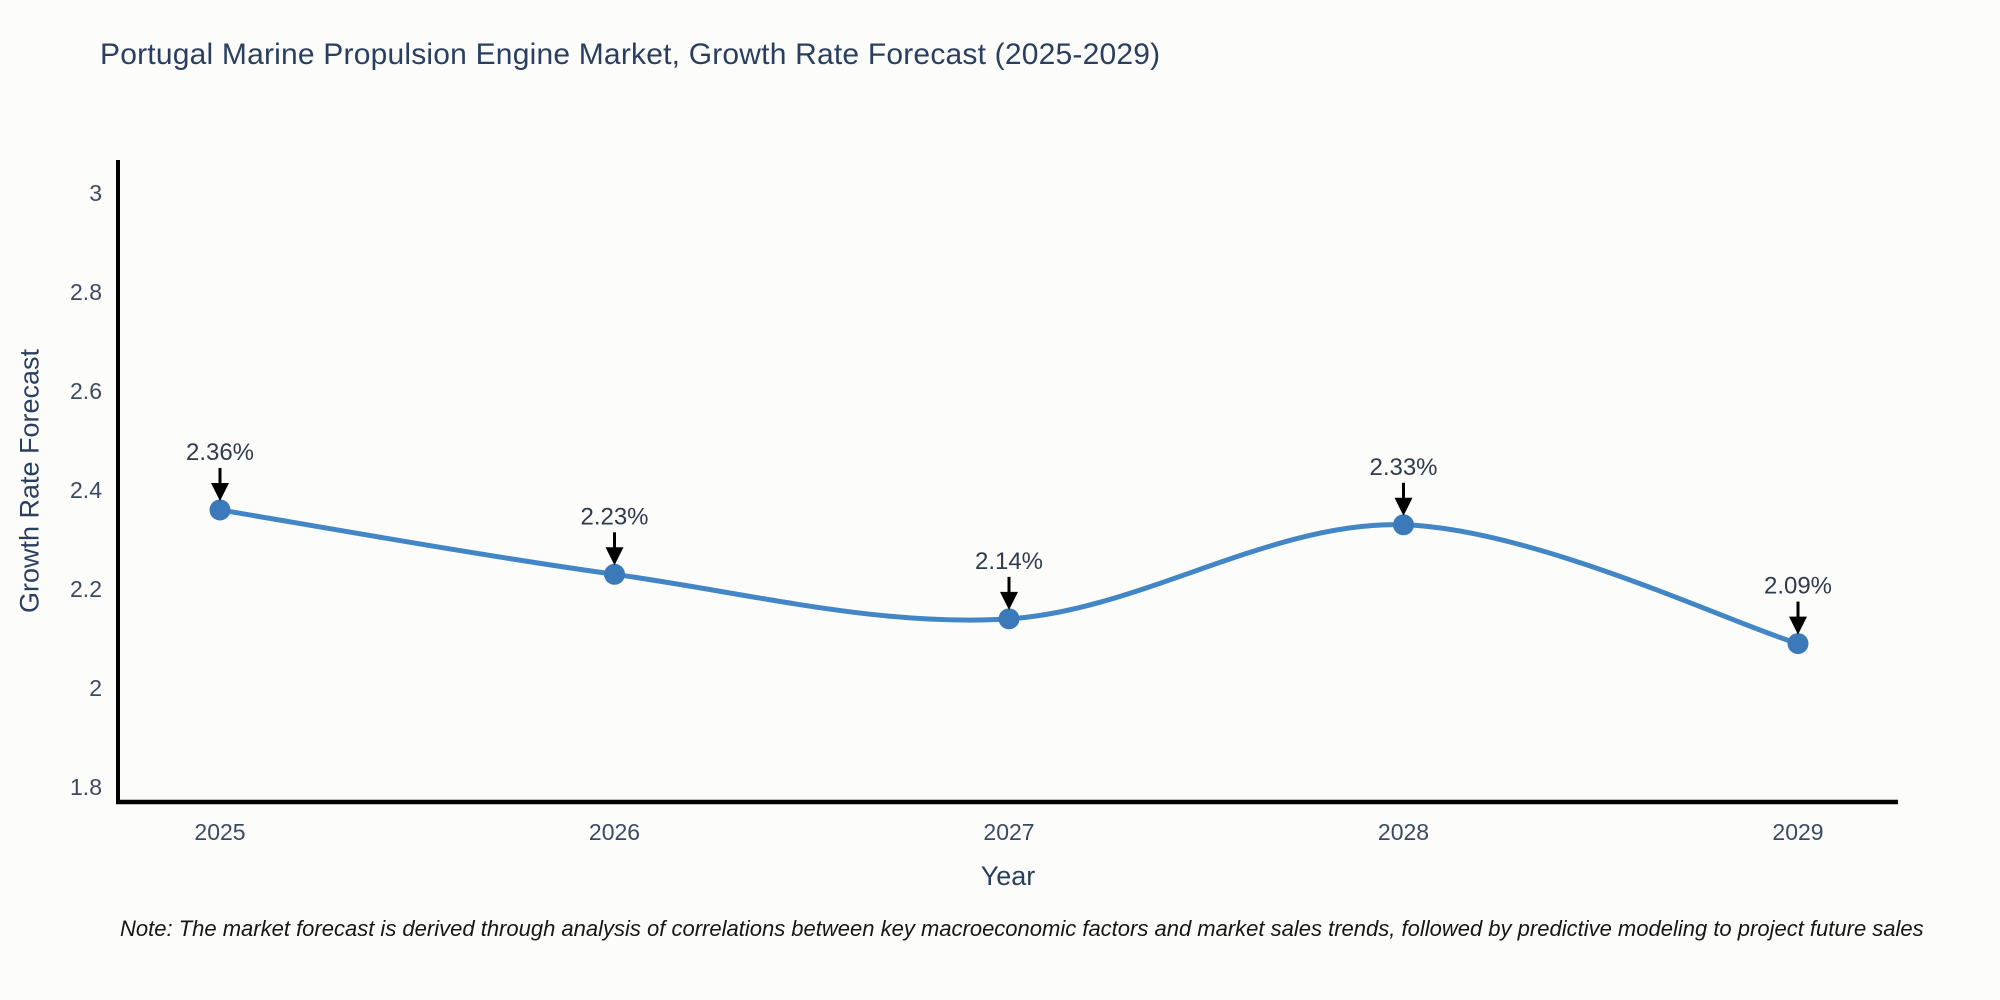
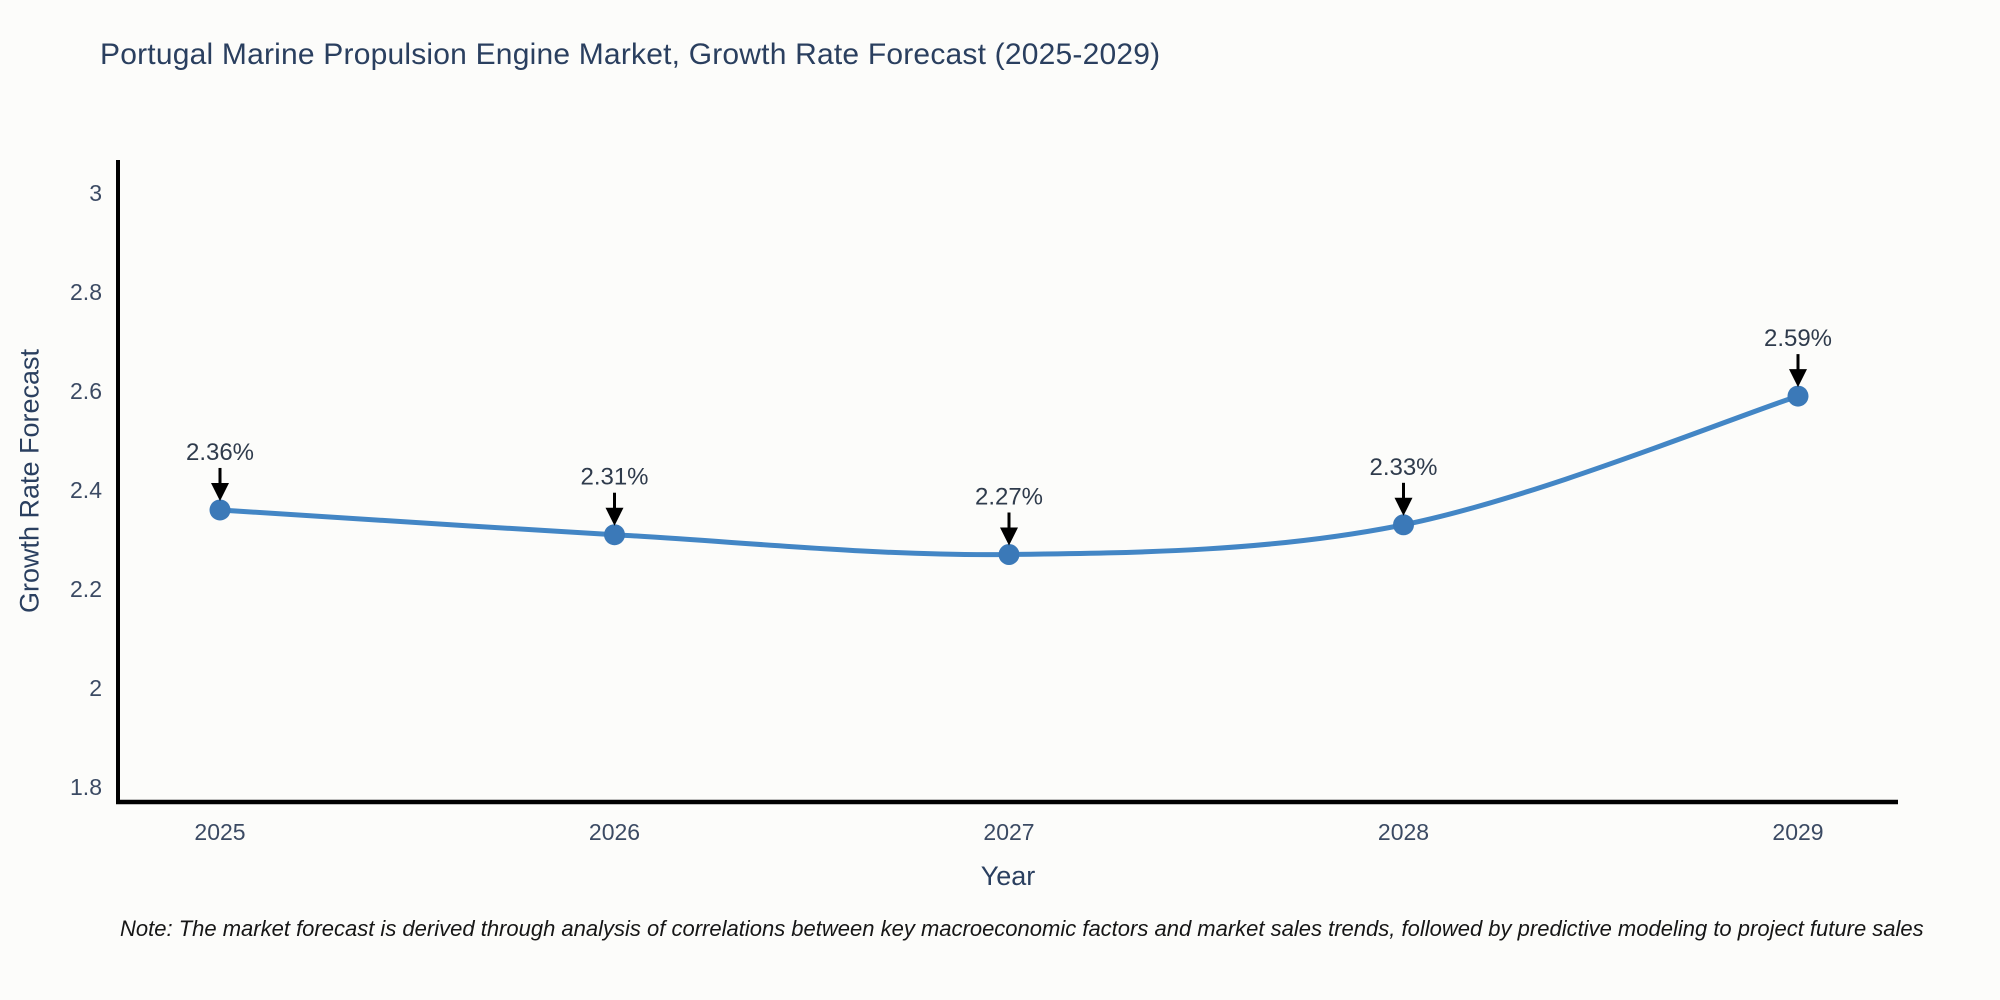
2026: 2.23% -> 2.31%
2027: 2.14% -> 2.27%
2029: 2.09% -> 2.59%
